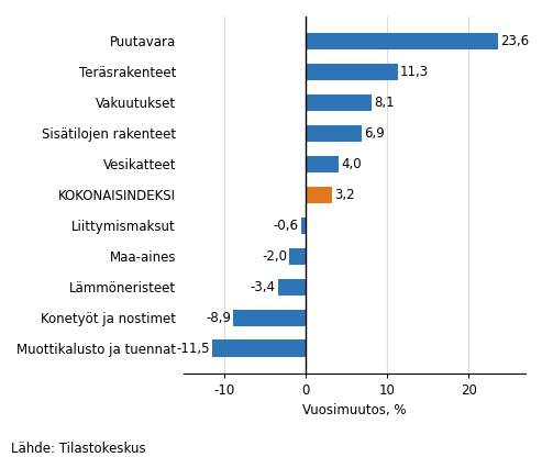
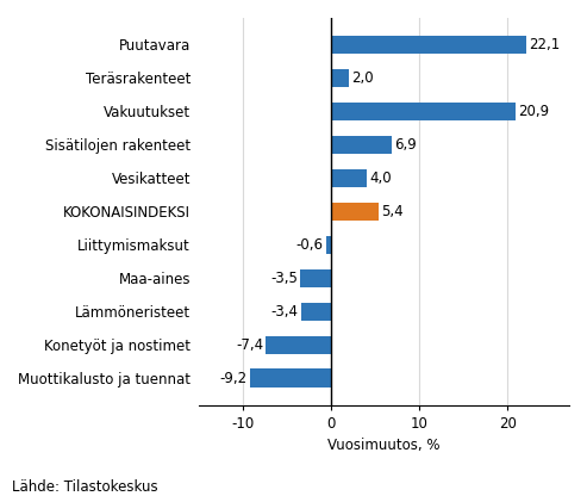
Puutavara: 23,6 -> 22,1
Teräsrakenteet: 11,3 -> 2,0
Vakuutukset: 8,1 -> 20,9
KOKONAISINDEKSI: 3,2 -> 5,4
Maa-aines: -2,0 -> -3,5
Konetyöt ja nostimet: -8,9 -> -7,4
Muottikalusto ja tuennat: -11,5 -> -9,2
